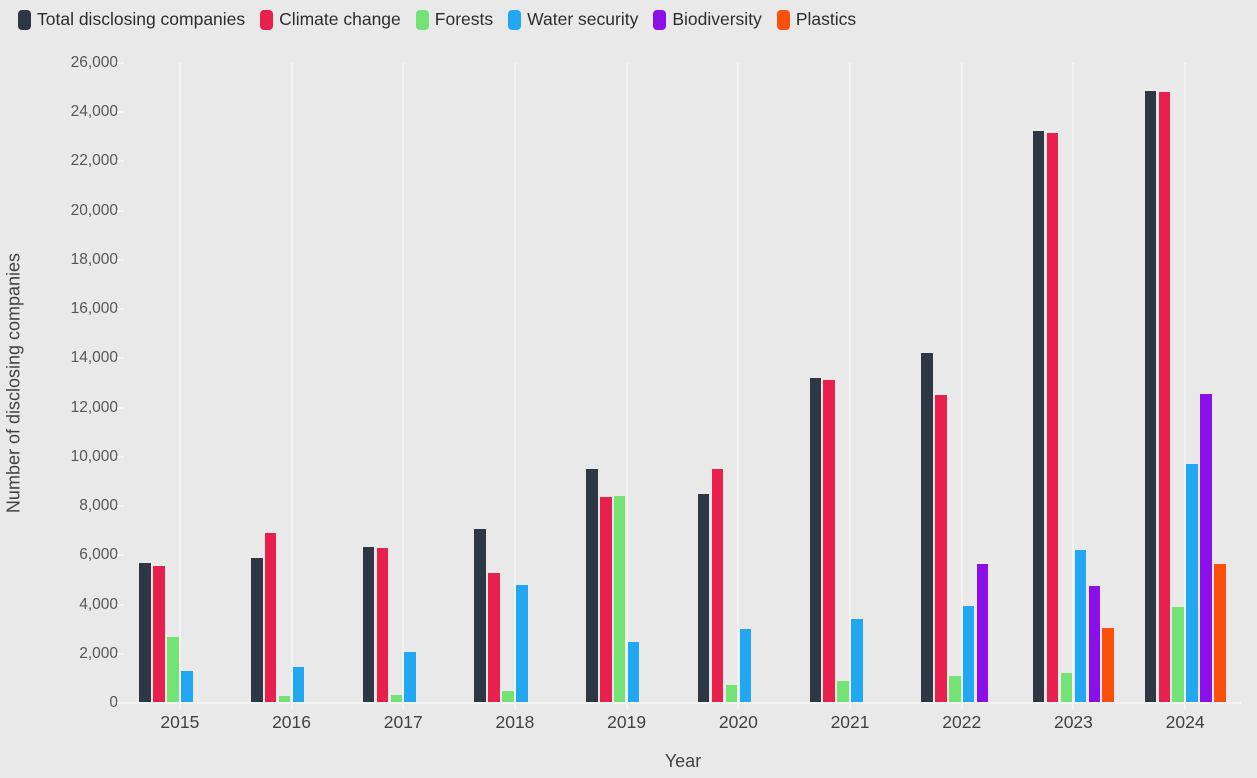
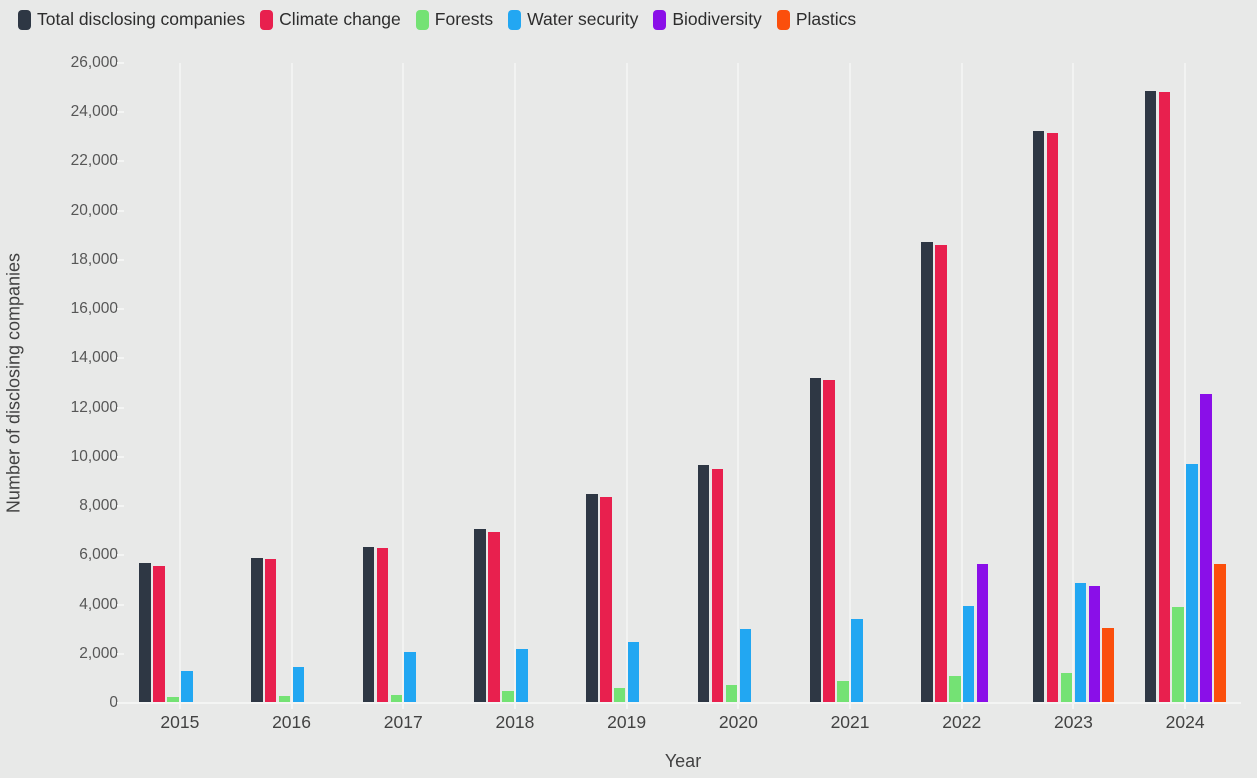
Forests/2015: 2700 -> 200
Climate change/2016: 6900 -> 5800
Climate change/2018: 5300 -> 7000
Water security/2018: 4800 -> 2200
Total disclosing companies/2019: 9500 -> 8500
Forests/2019: 8400 -> 600
Total disclosing companies/2020: 8500 -> 9700
Total disclosing companies/2022: 14200 -> 18700
Climate change/2022: 12500 -> 18600
Water security/2023: 6200 -> 4900
